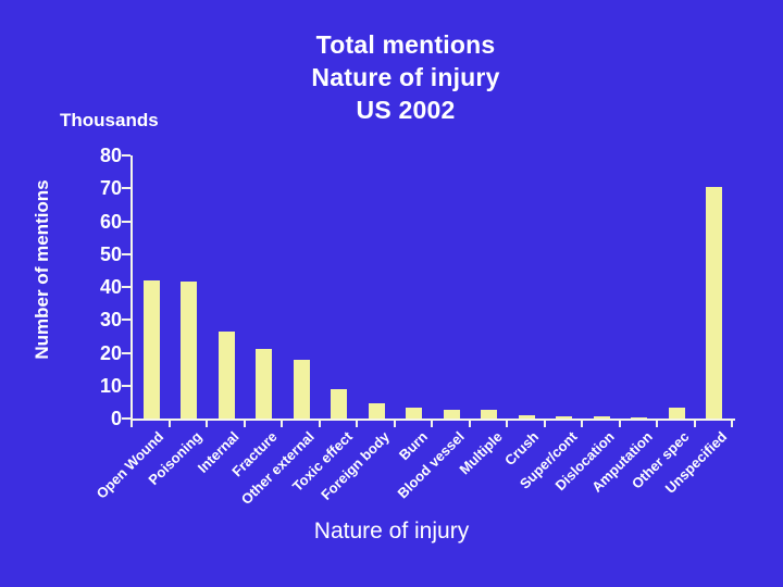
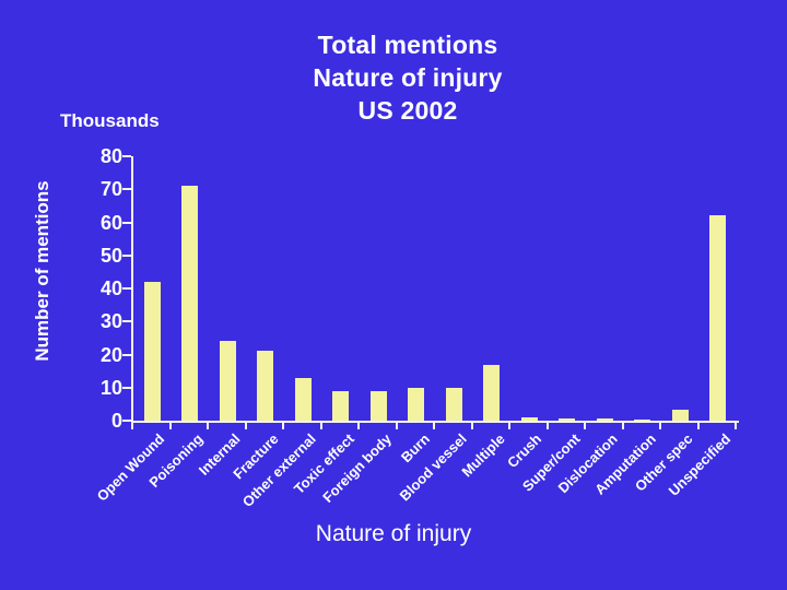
Poisoning: 42 -> 71
Internal: 26 -> 24
Other external: 18 -> 13
Foreign body: 5 -> 9
Burn: 3 -> 10
Blood vessel: 3 -> 10
Multiple: 3 -> 17
Unspecified: 70 -> 62
